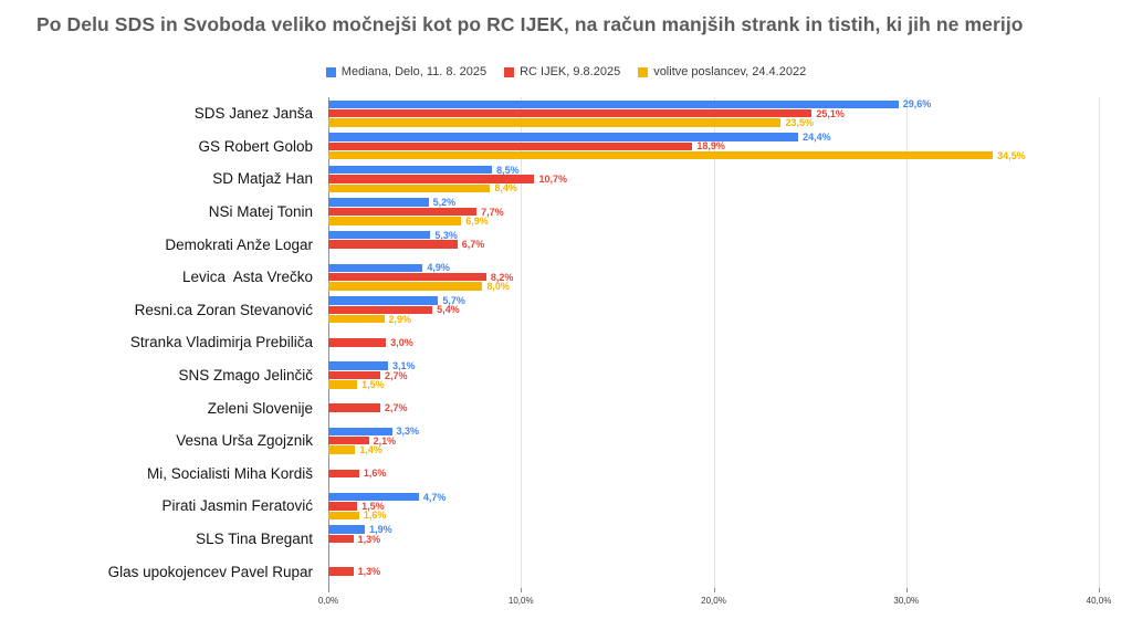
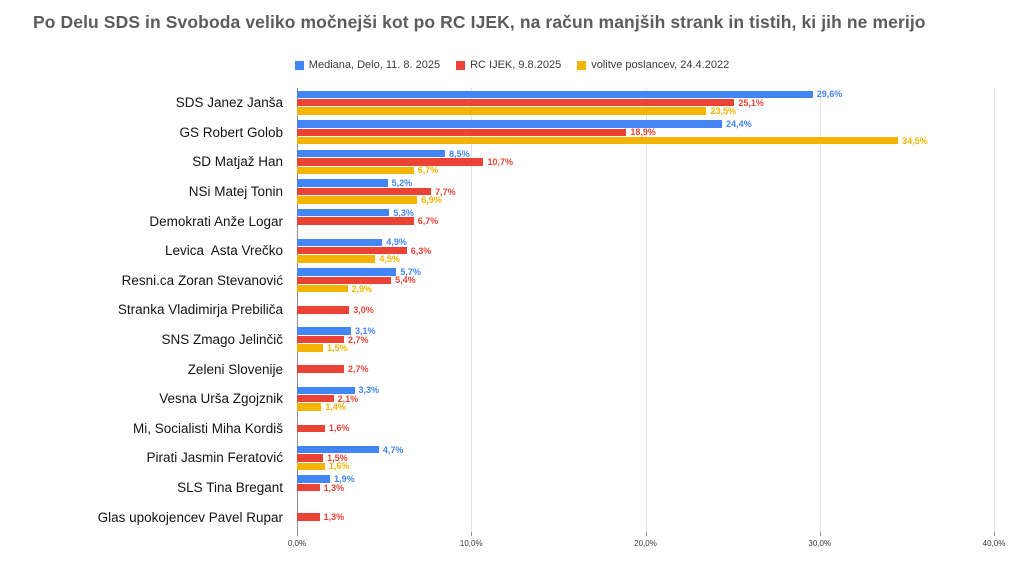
volitve poslancev, 24.4.2022/SD Matjaž Han: 8,4% -> 6,7%
RC IJEK, 9.8.2025/Levica Asta Vrečko: 8,2% -> 6,3%
volitve poslancev, 24.4.2022/Levica Asta Vrečko: 8,0% -> 4,5%
